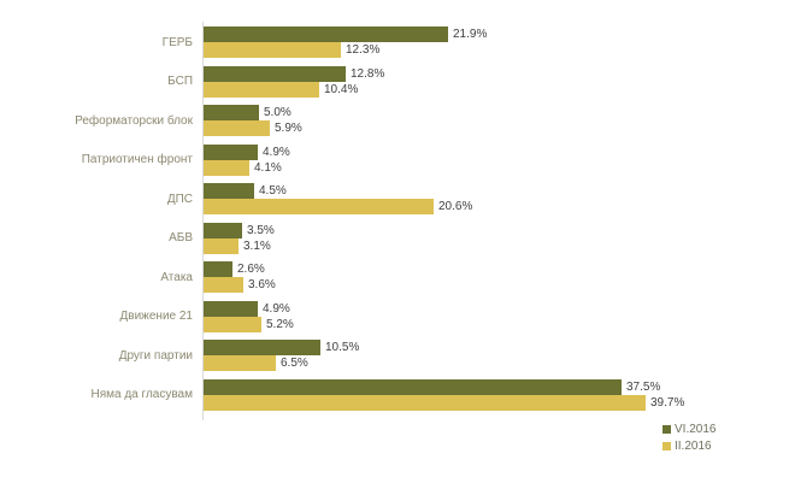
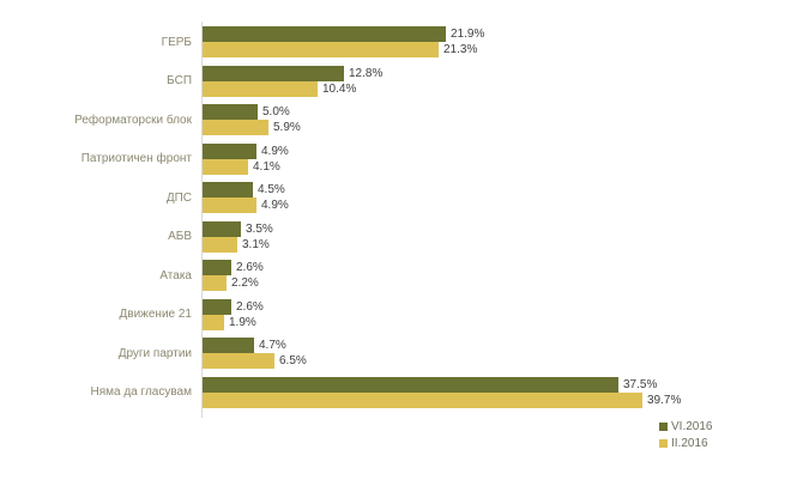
II.2016/ГЕРБ: 12.3% -> 21.3%
II.2016/ДПС: 20.6% -> 4.9%
II.2016/Атака: 3.6% -> 2.2%
VI.2016/Движение 21: 4.9% -> 2.6%
II.2016/Движение 21: 5.2% -> 1.9%
VI.2016/Други партии: 10.5% -> 4.7%
